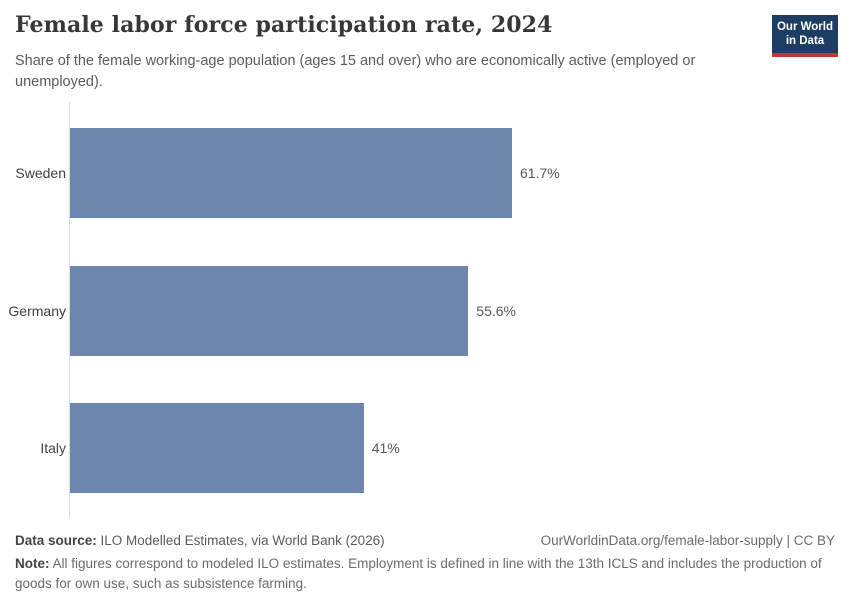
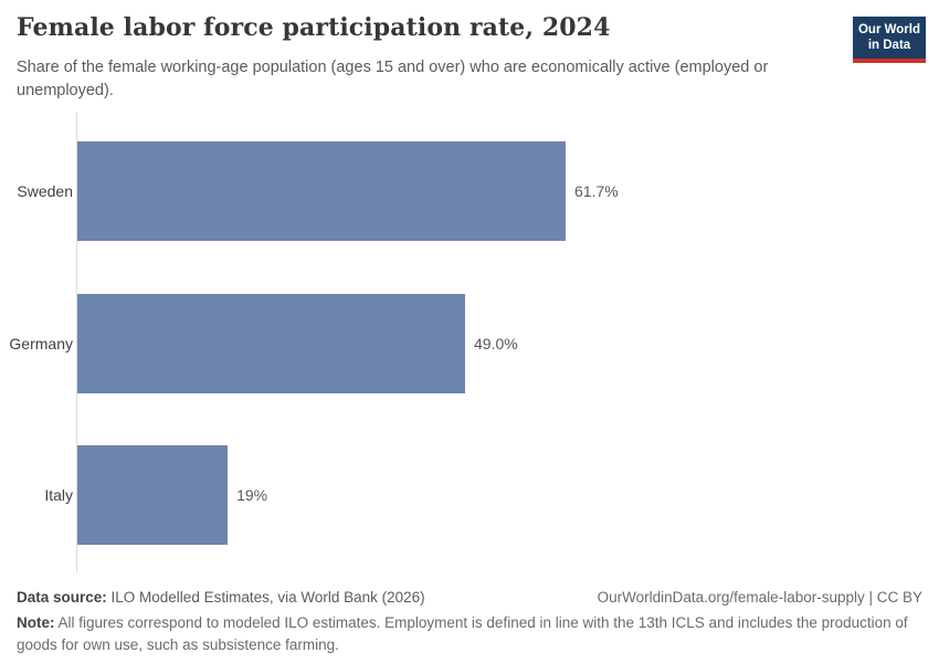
Germany: 55.6% -> 49.0%
Italy: 41% -> 19%
